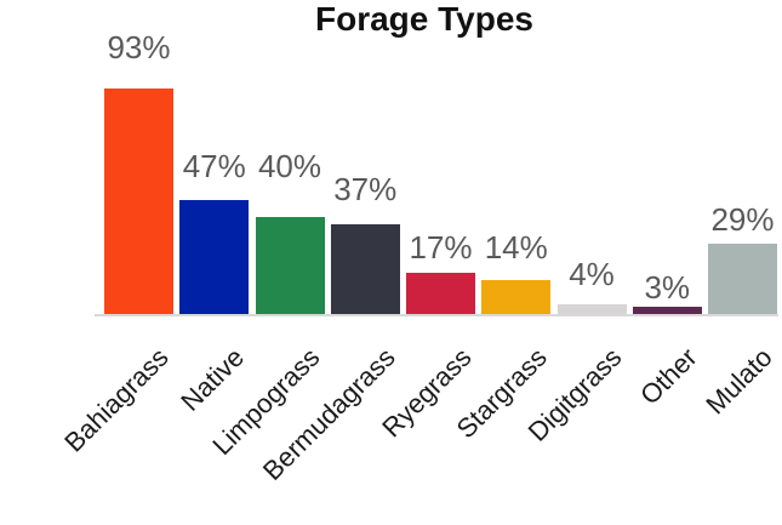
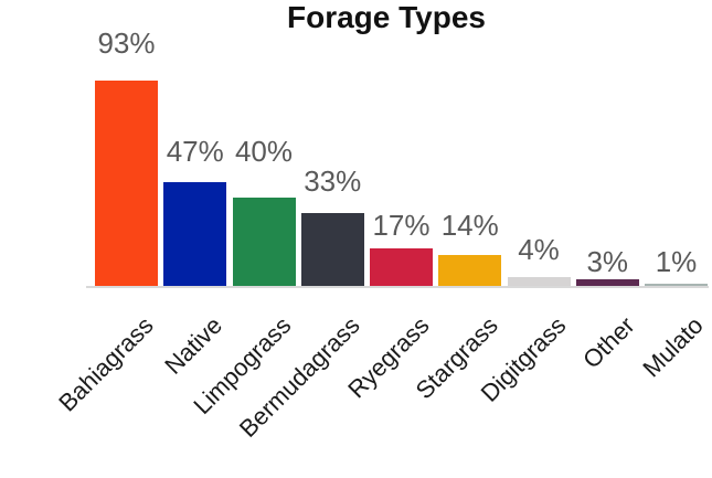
Bermudagrass: 37% -> 33%
Mulato: 29% -> 1%
